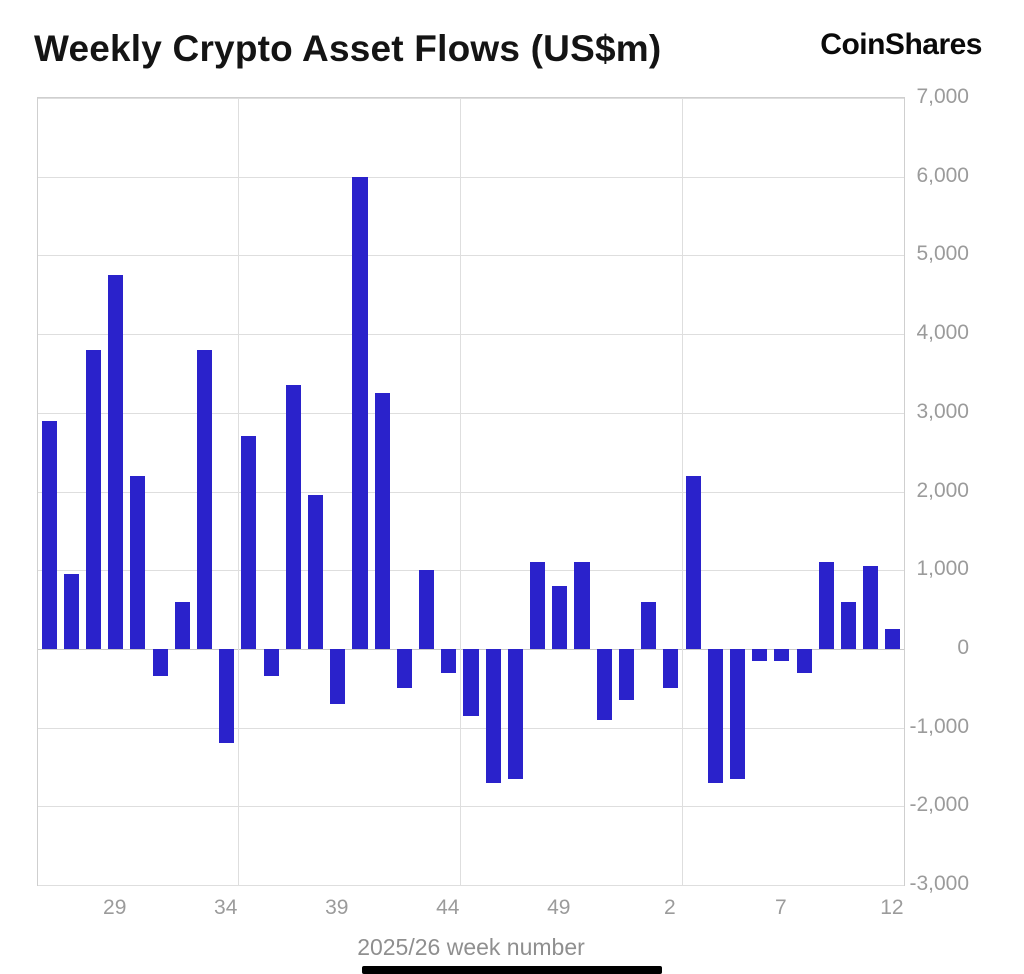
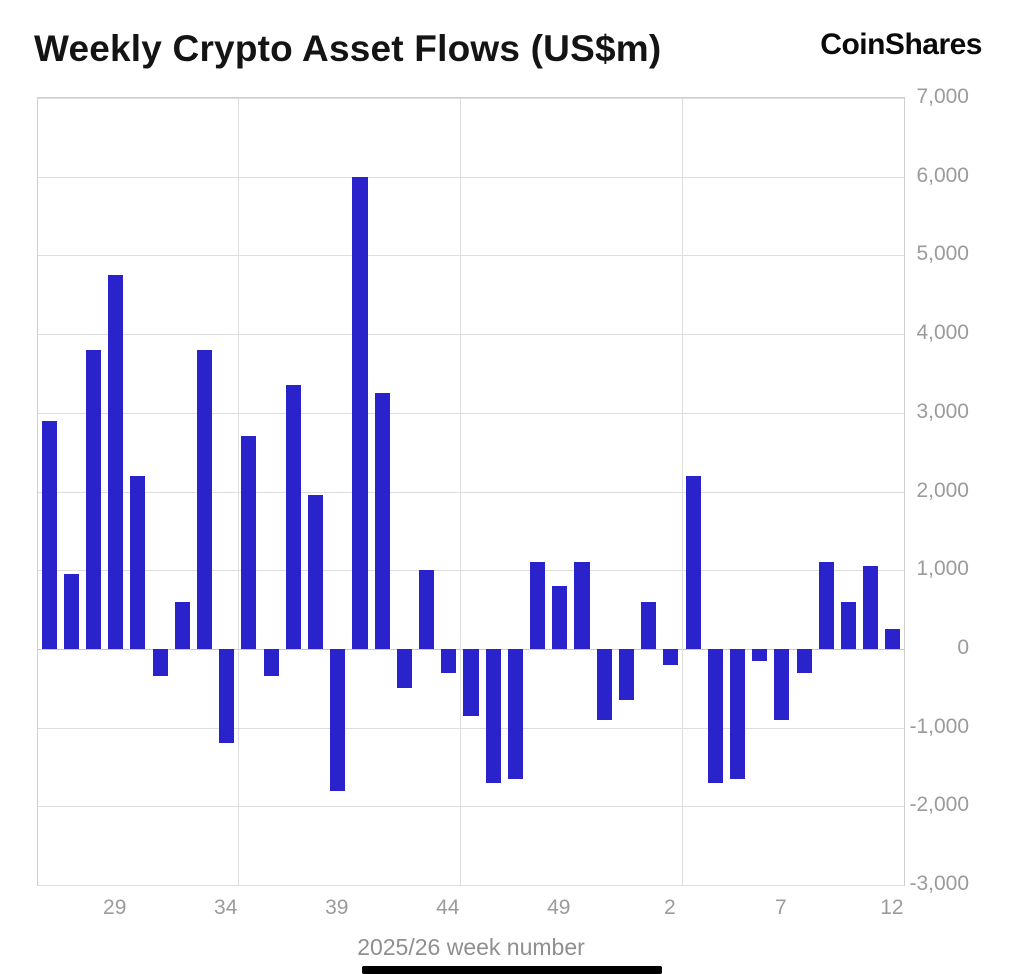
39: -700 -> -1800
2: -500 -> -200
7: -200 -> -900
